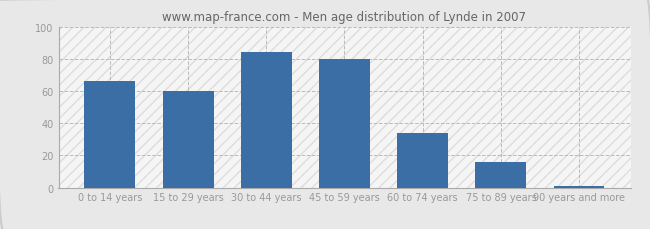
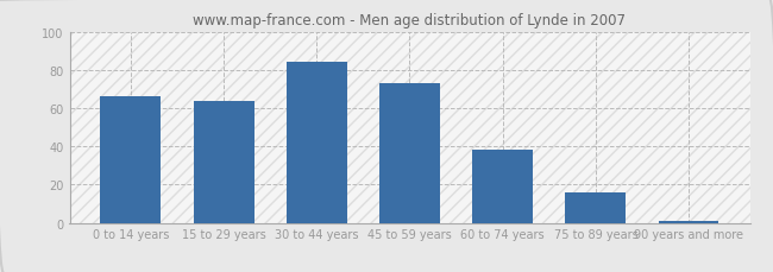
15 to 29 years: 60 -> 64
45 to 59 years: 80 -> 73
60 to 74 years: 34 -> 38
